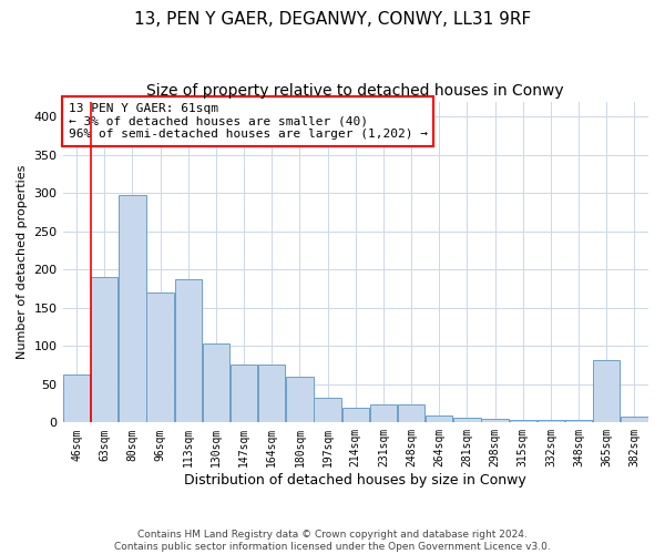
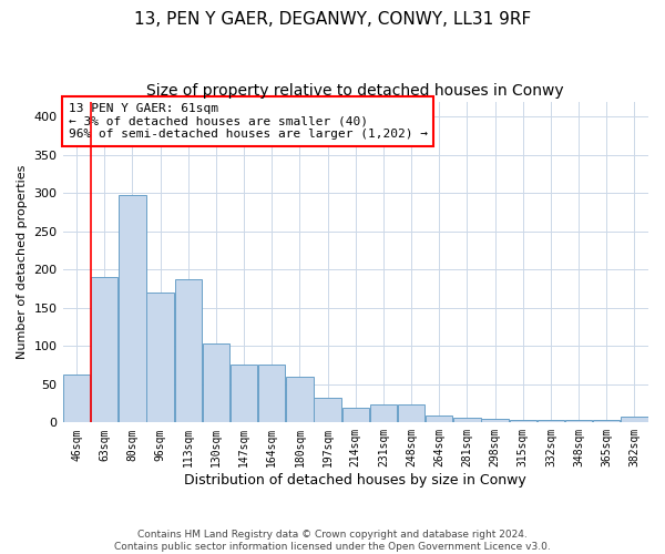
365sqm: 82 -> 4
